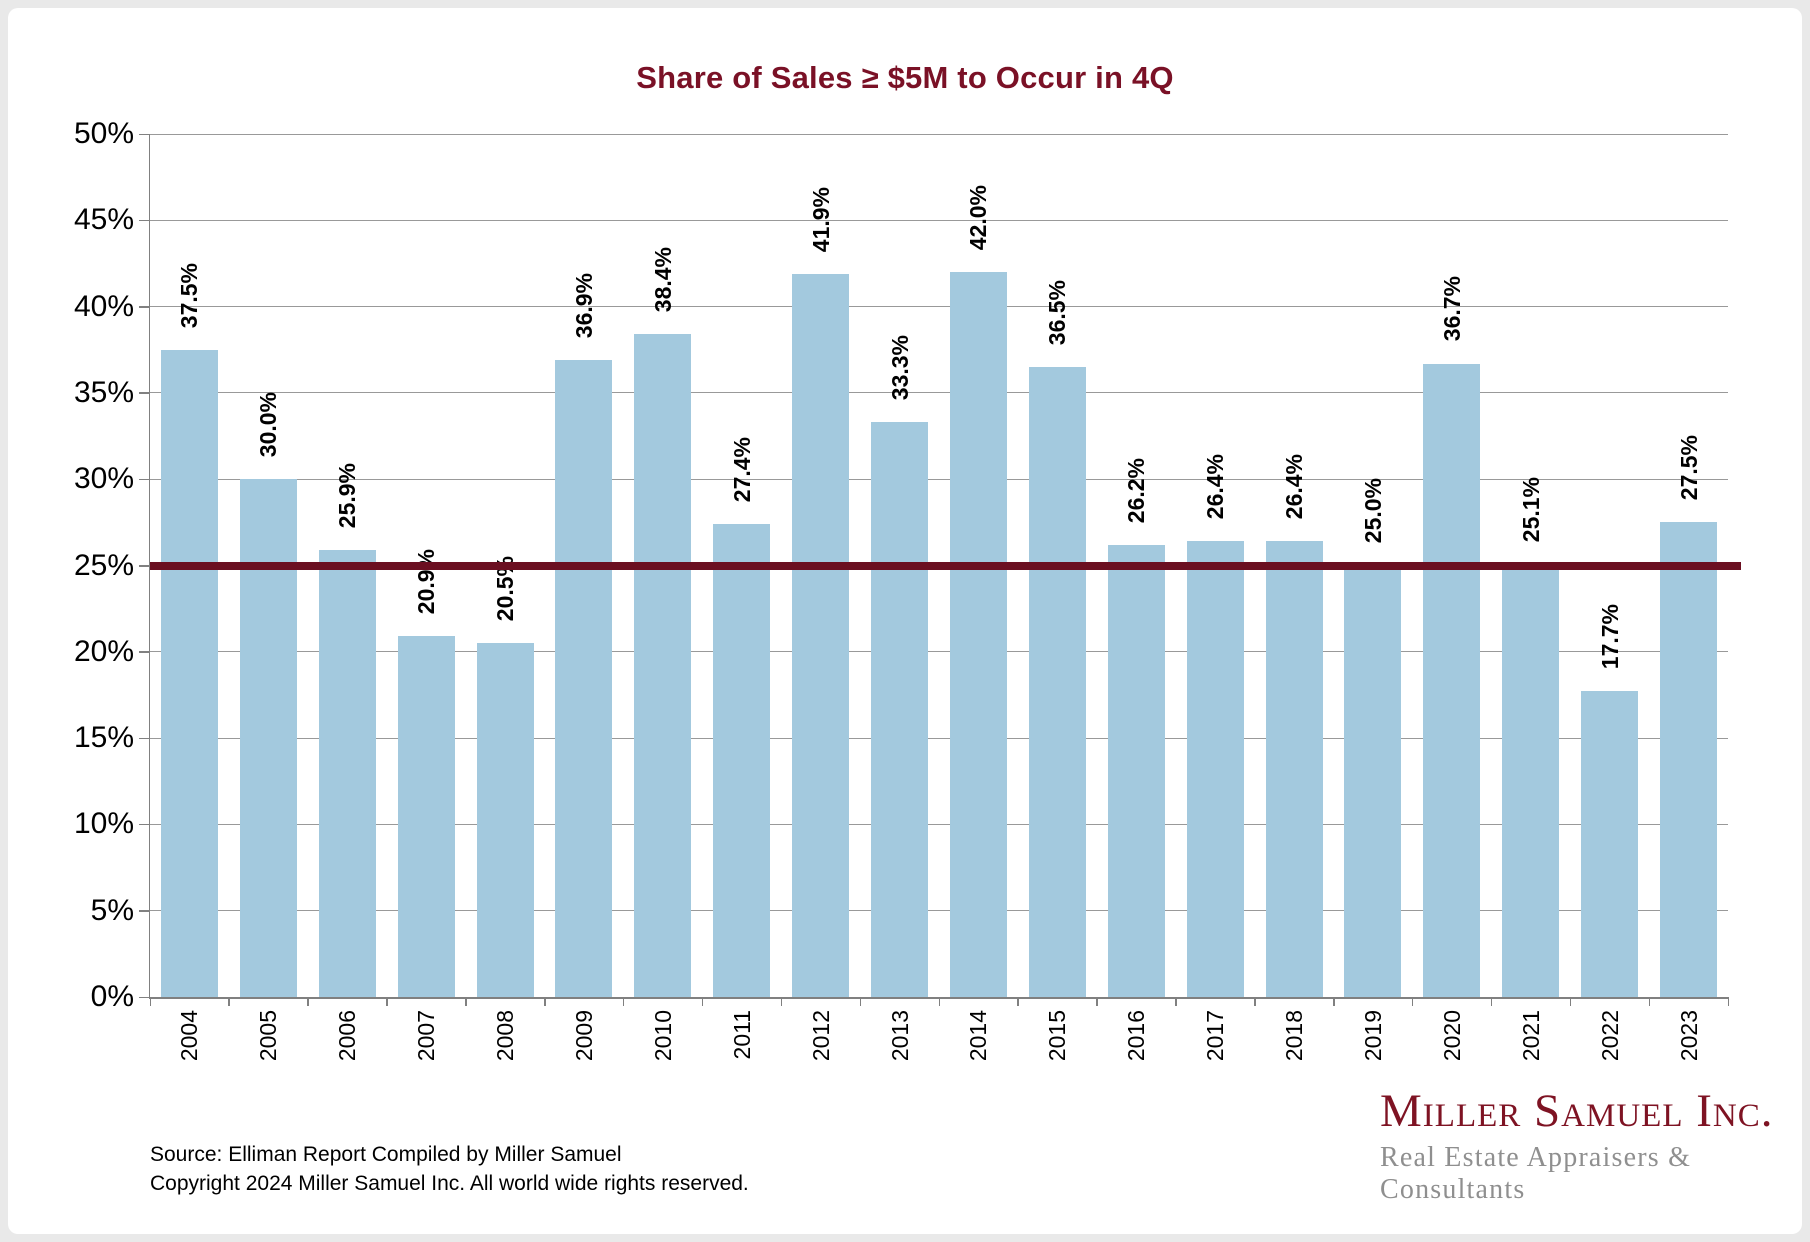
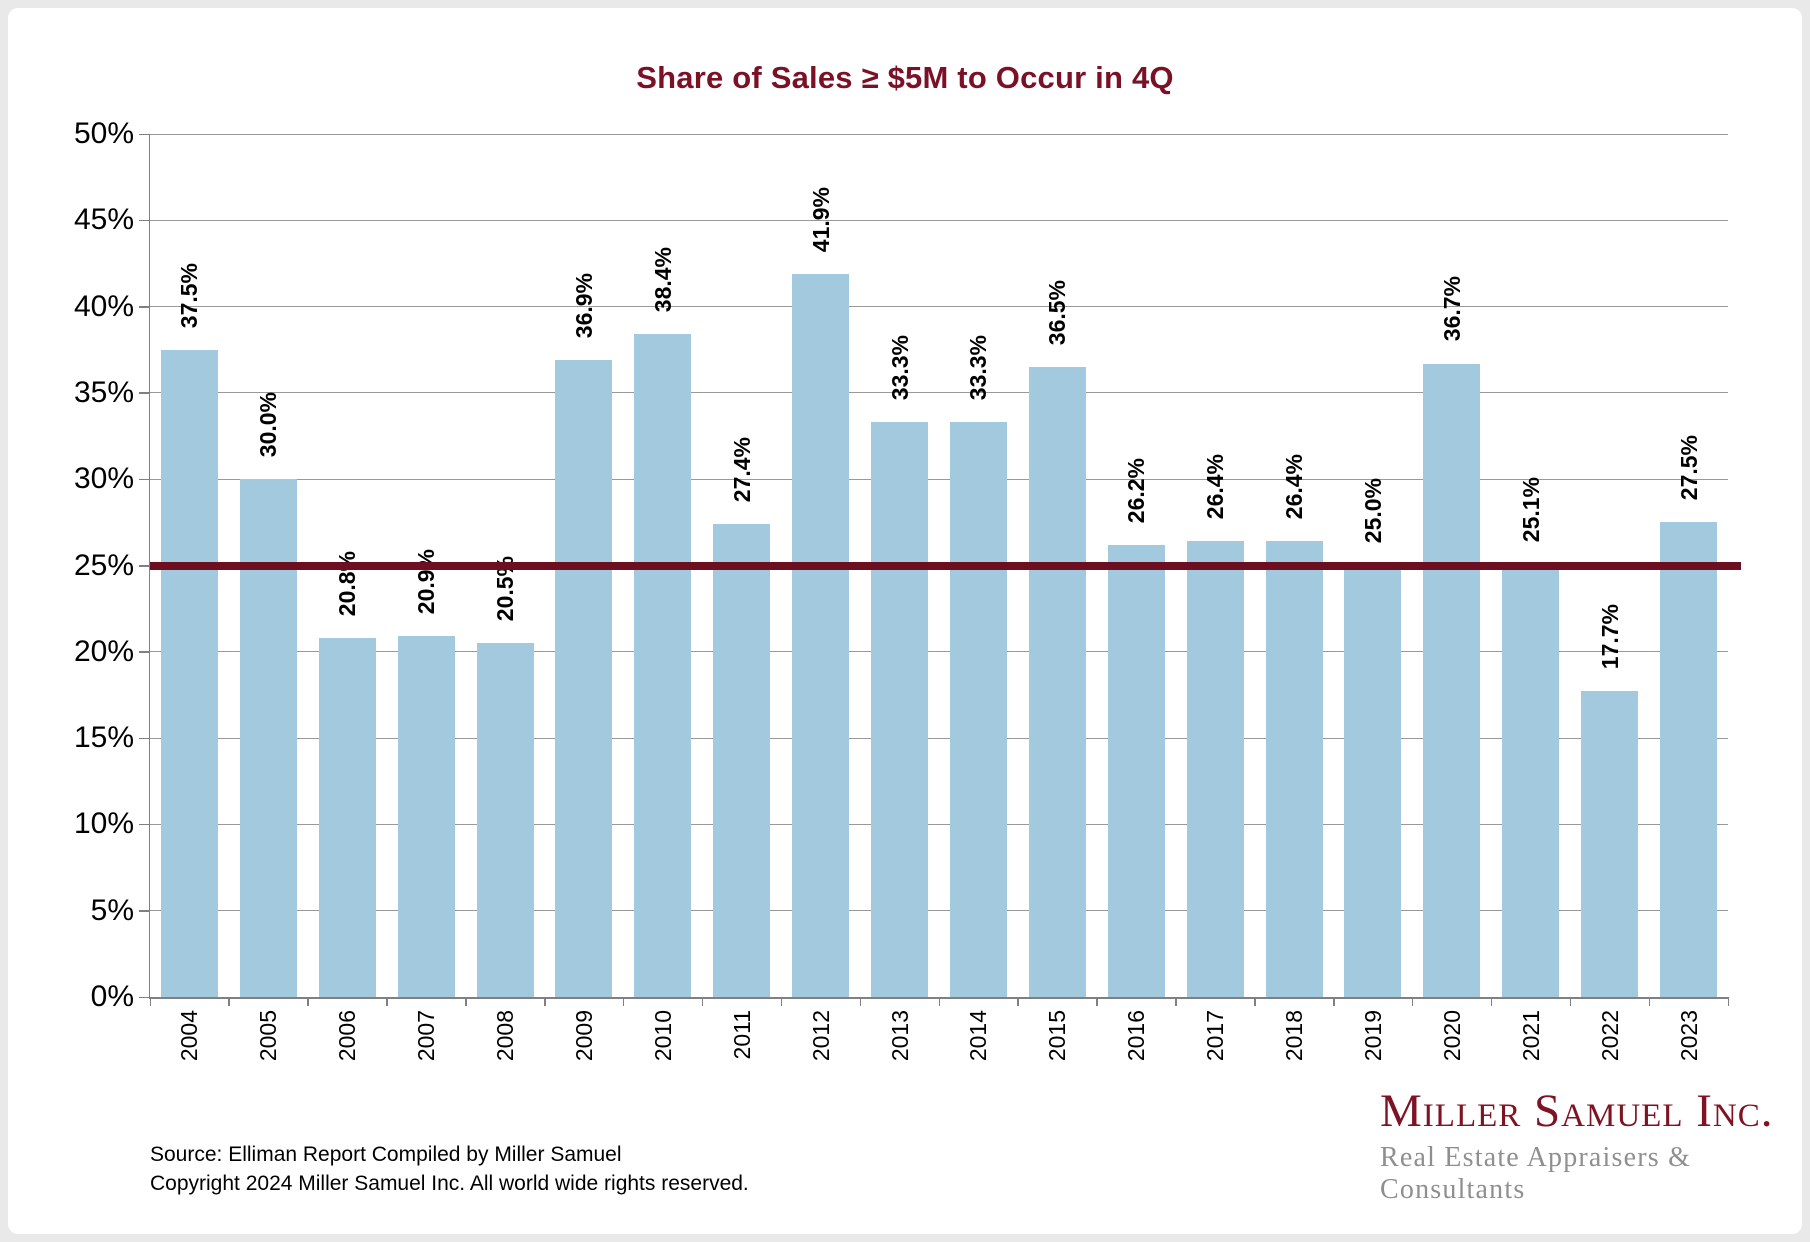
2006: 25.9% -> 20.8%
2014: 42.0% -> 33.3%
